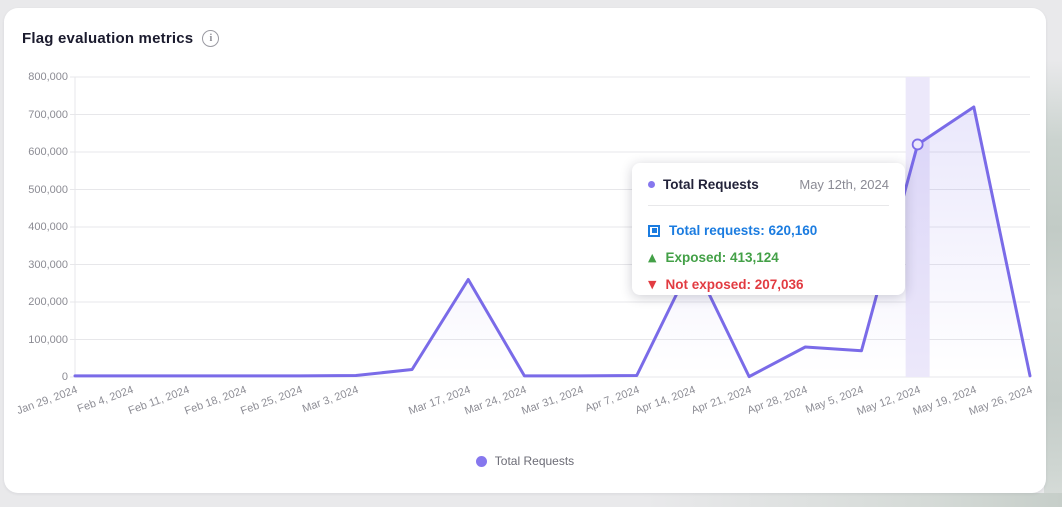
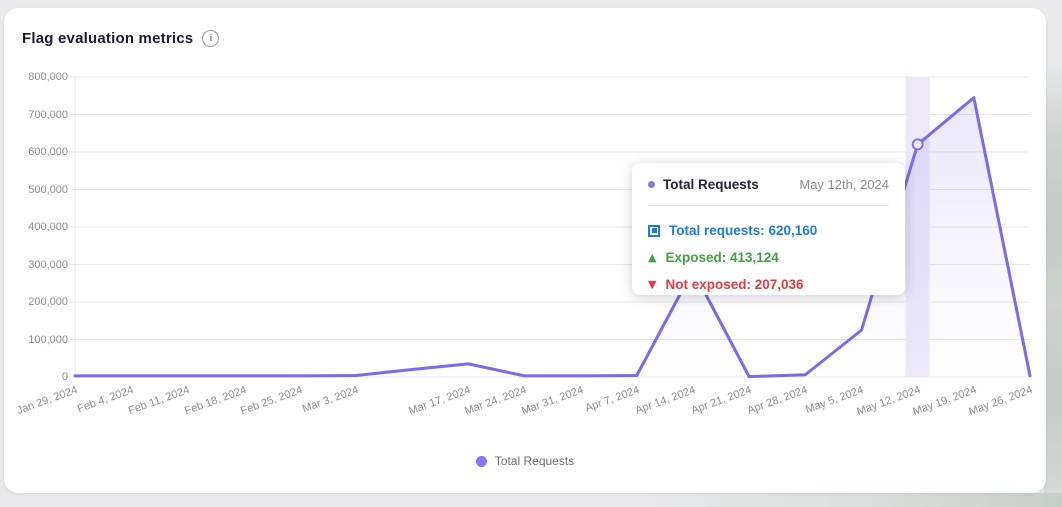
Mar 17, 2024: 260000 -> 40000
Apr 14, 2024: 310000 -> 280000
Apr 28, 2024: 80000 -> 10000
May 5, 2024: 70000 -> 120000
May 19, 2024: 720000 -> 740000
